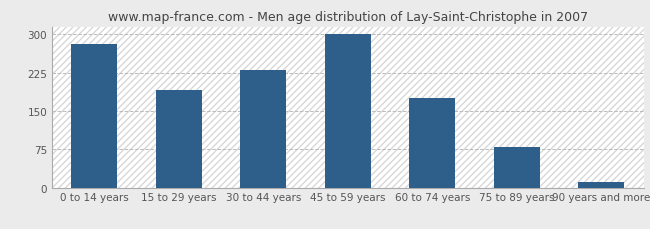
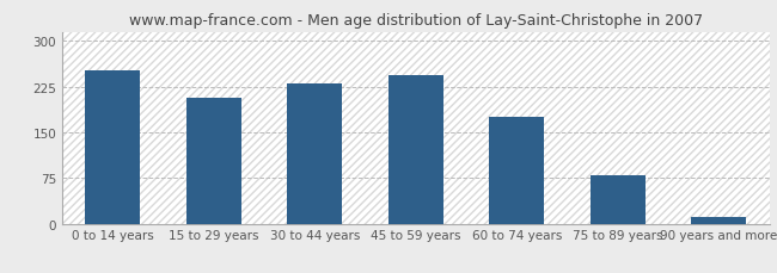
0 to 14 years: 280 -> 252
15 to 29 years: 190 -> 206
45 to 59 years: 300 -> 244
